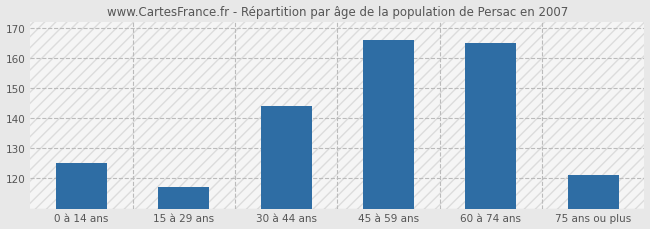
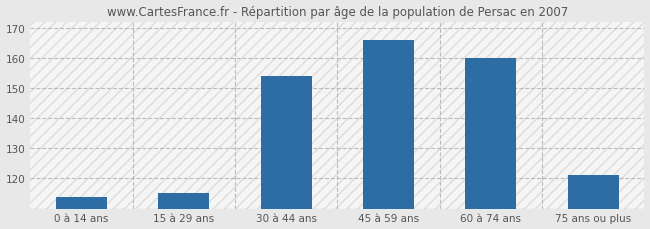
0 à 14 ans: 125 -> 114
15 à 29 ans: 117 -> 115
30 à 44 ans: 144 -> 154
60 à 74 ans: 165 -> 160
